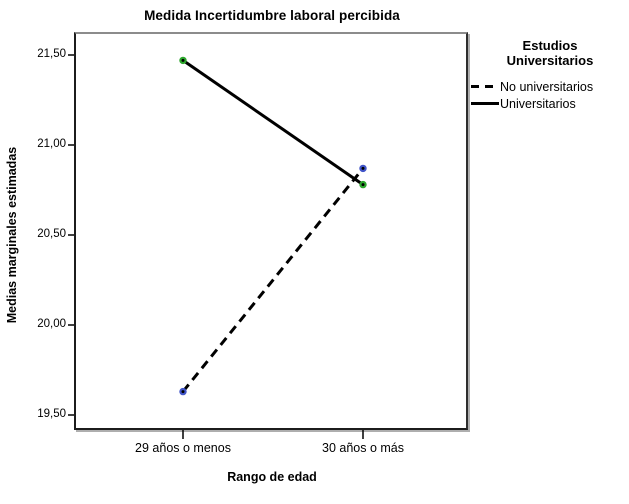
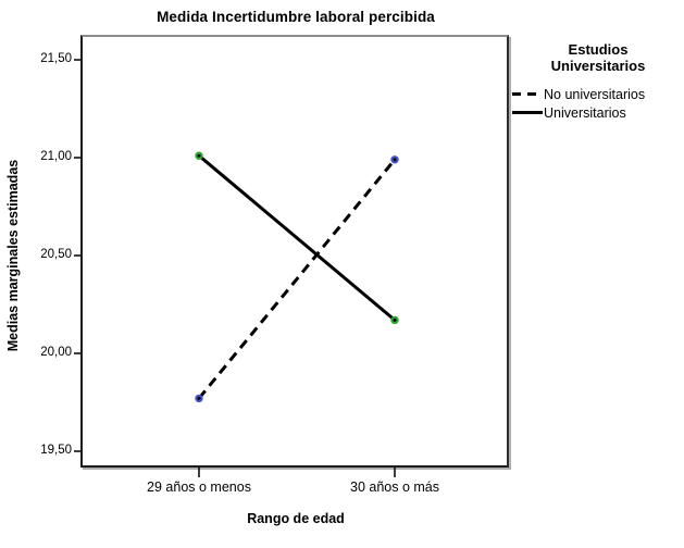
No universitarios/29 años o menos: 19,63 -> 19,77
Universitarios/29 años o menos: 21,47 -> 21,01
No universitarios/30 años o más: 20,87 -> 20,99
Universitarios/30 años o más: 20,78 -> 20,17
